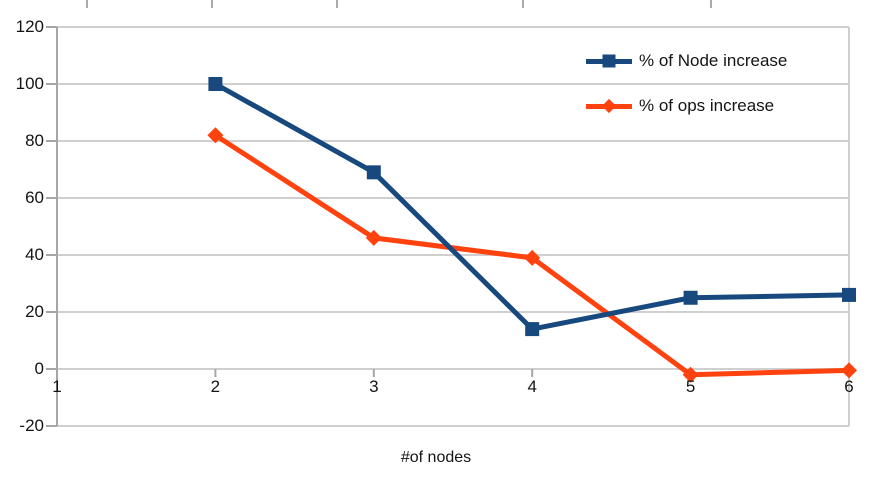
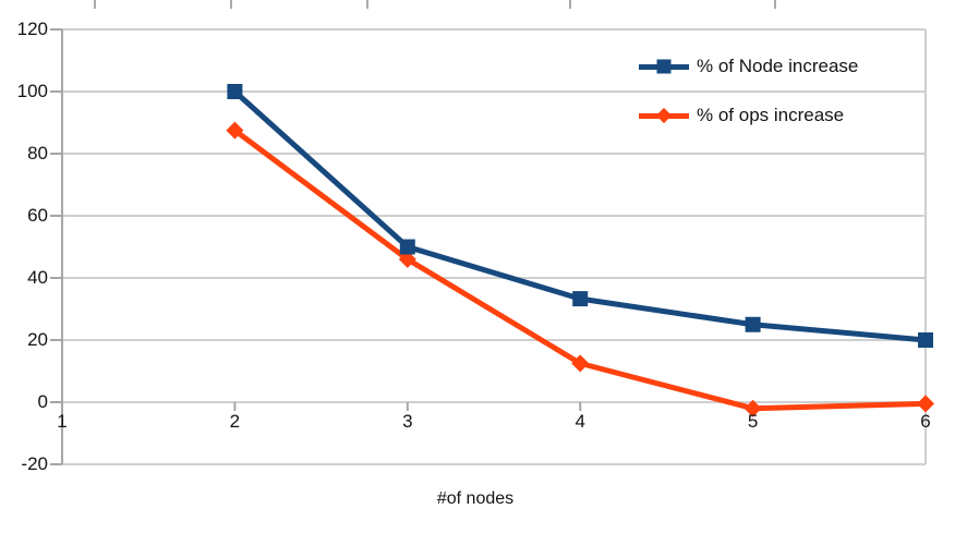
% of ops increase/2: 82 -> 88
% of Node increase/3: 69 -> 50
% of Node increase/4: 14 -> 33
% of ops increase/4: 39 -> 12
% of Node increase/6: 26 -> 20
